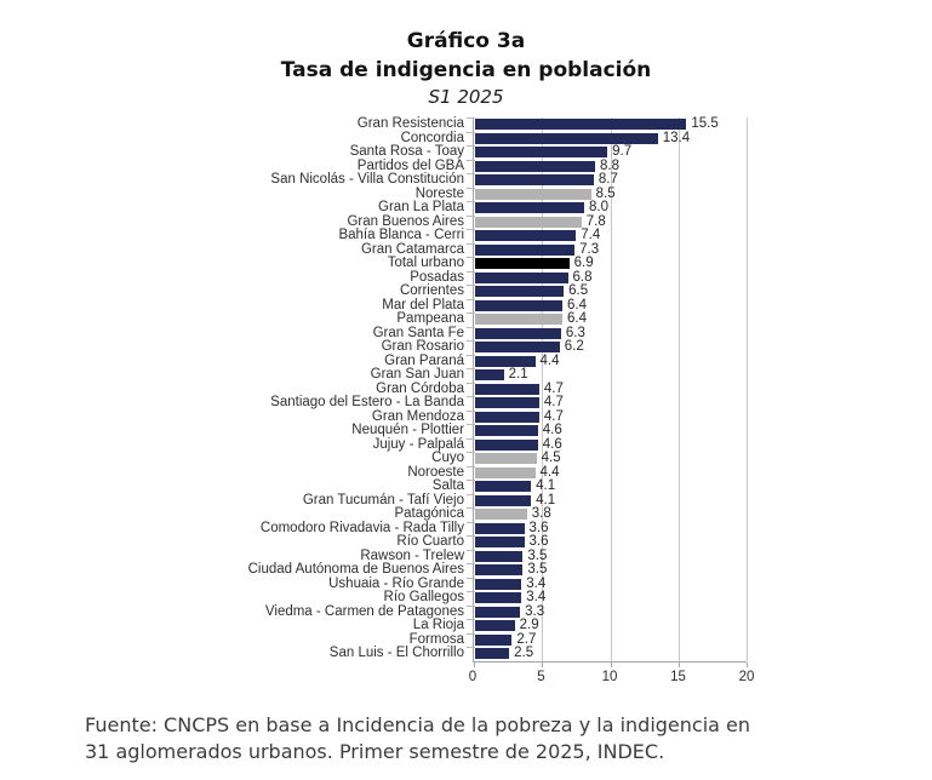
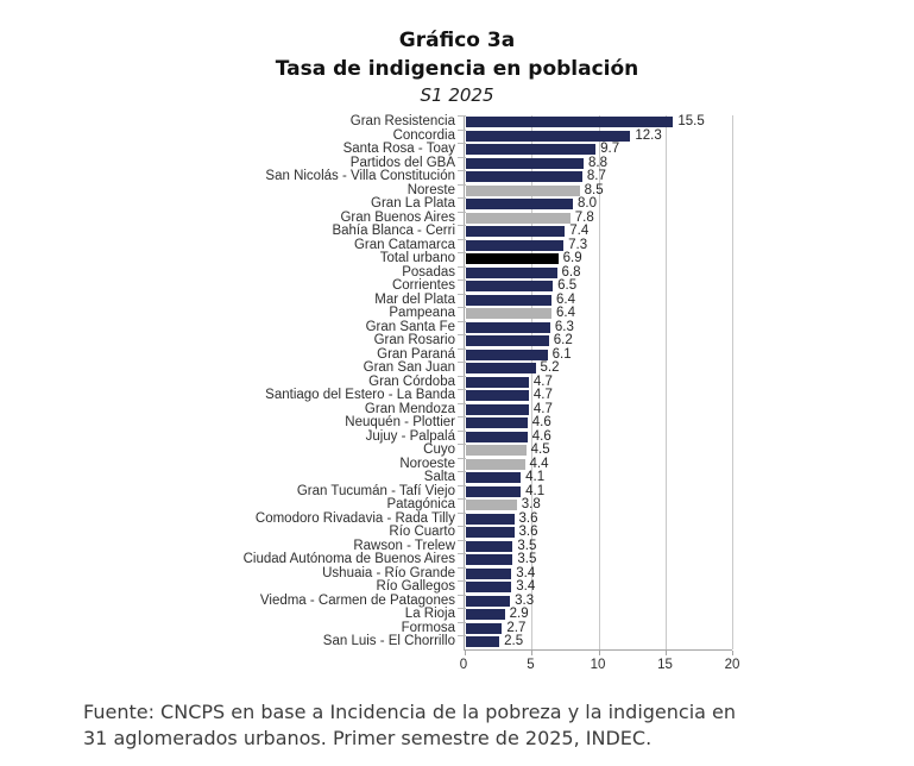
Concordia: 13.4 -> 12.3
Gran Paraná: 4.4 -> 6.1
Gran San Juan: 2.1 -> 5.2
